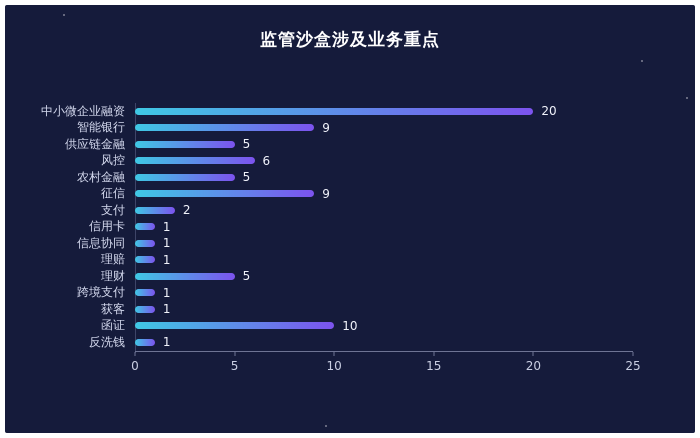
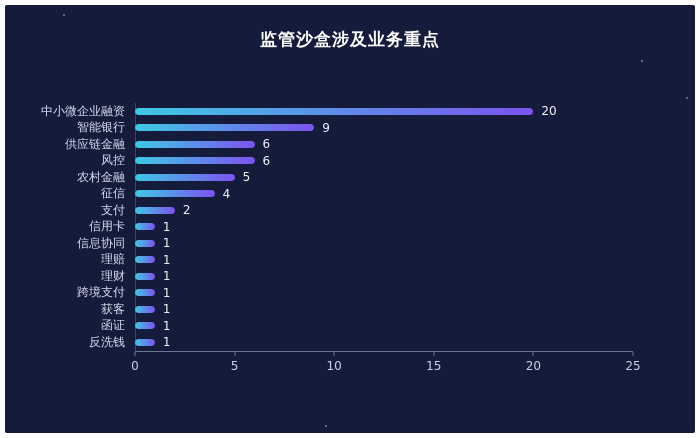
供应链金融: 5 -> 6
征信: 9 -> 4
理财: 5 -> 1
函证: 10 -> 1
